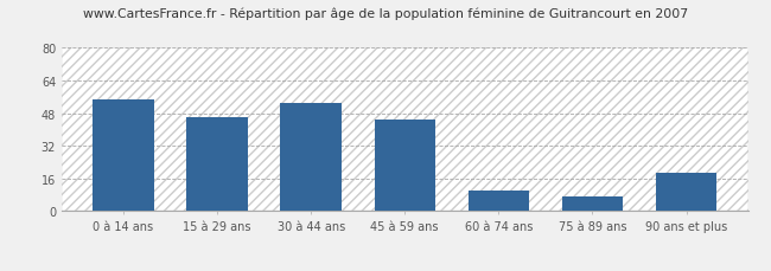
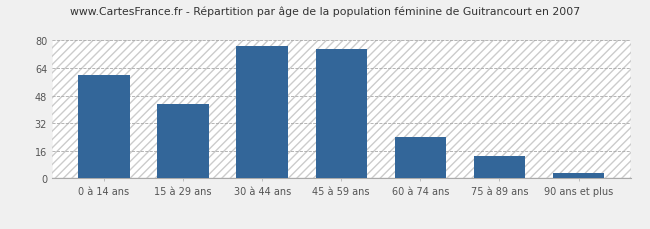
0 à 14 ans: 55 -> 60
15 à 29 ans: 46 -> 43
30 à 44 ans: 53 -> 77
45 à 59 ans: 45 -> 75
60 à 74 ans: 10 -> 24
75 à 89 ans: 7 -> 13
90 ans et plus: 19 -> 3
